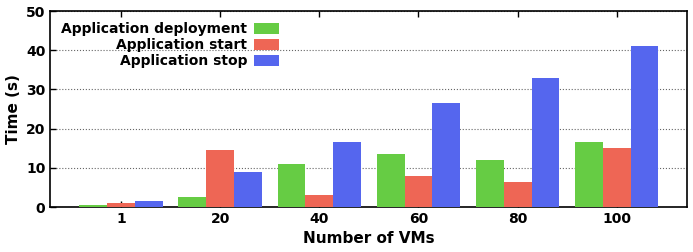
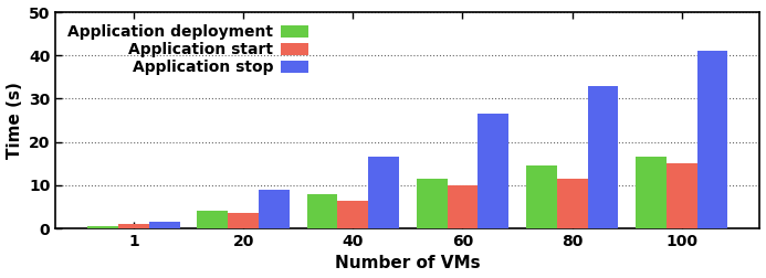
Application deployment/20: 2.5 -> 4.0
Application start/20: 14.5 -> 3.5
Application deployment/40: 11.0 -> 8.0
Application start/40: 3.0 -> 6.5
Application deployment/60: 13.5 -> 11.5
Application start/60: 8.0 -> 10.0
Application deployment/80: 12.0 -> 14.5
Application start/80: 6.5 -> 11.5
